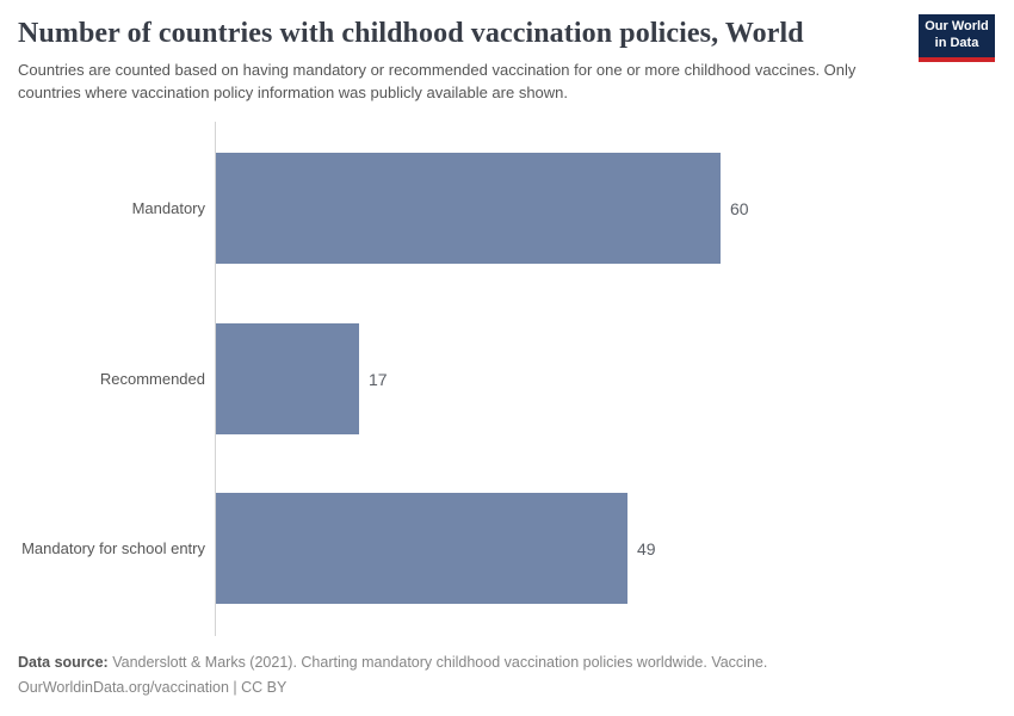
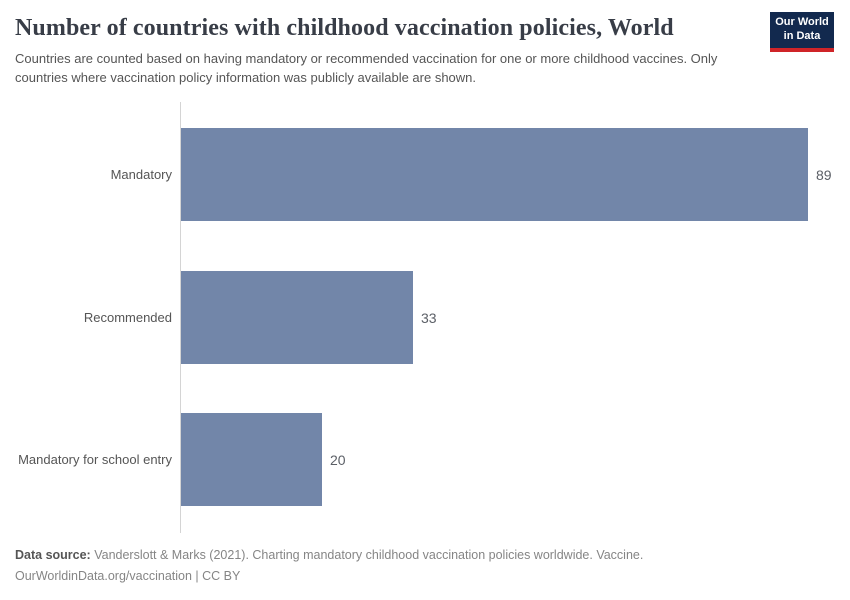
Mandatory: 60 -> 89
Recommended: 17 -> 33
Mandatory for school entry: 49 -> 20
